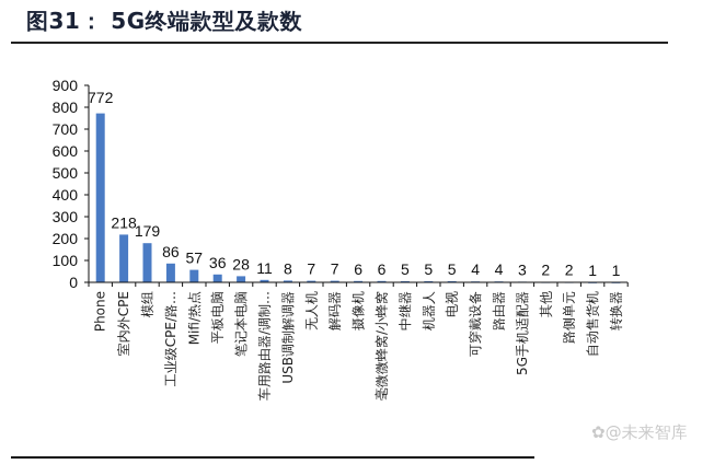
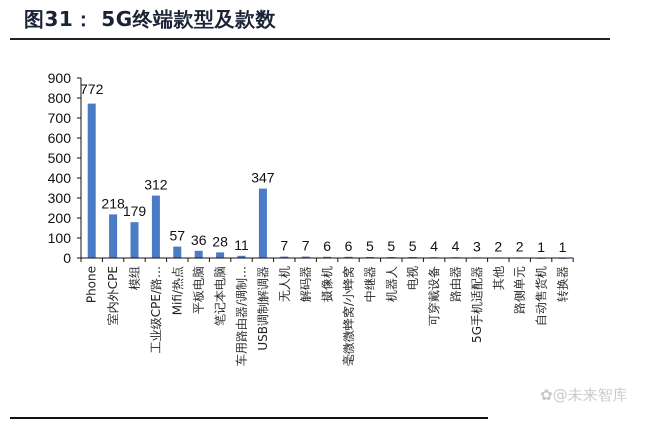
工业级CPE/路…: 86 -> 312
USB调制解调器: 8 -> 347
